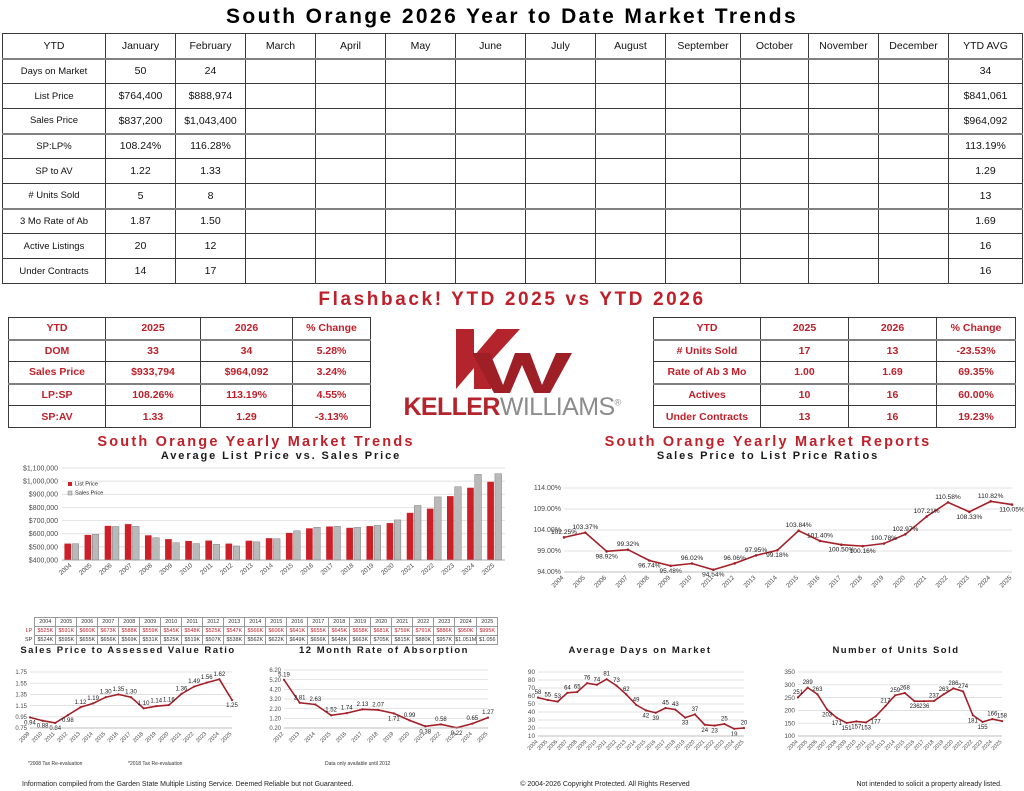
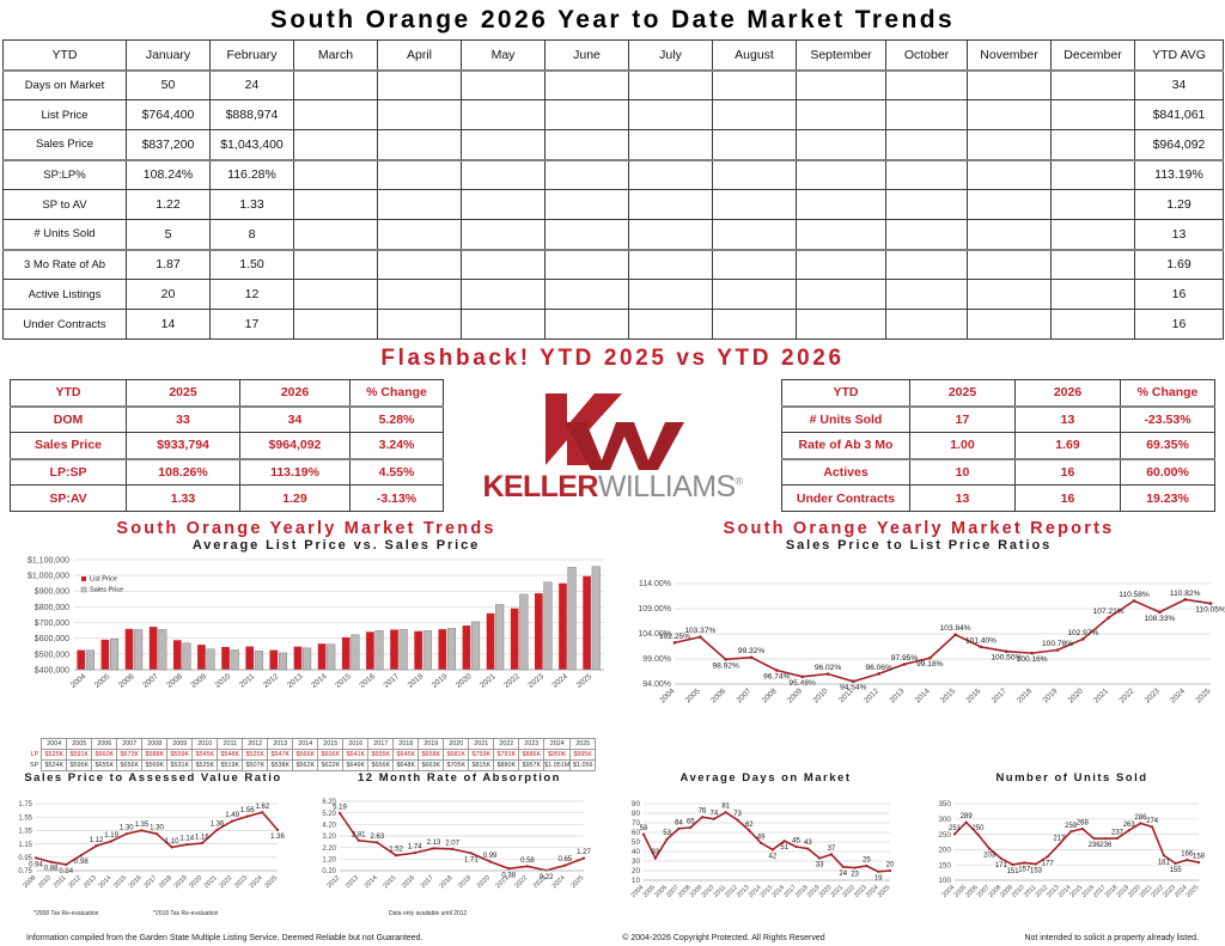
Sales Price to Assessed Value Ratio/2025: 1.25 -> 1.36
Average Days on Market/2005: 55 -> 33
Average Days on Market/2016: 39 -> 51
Number of Units Sold/2006: 263 -> 250
